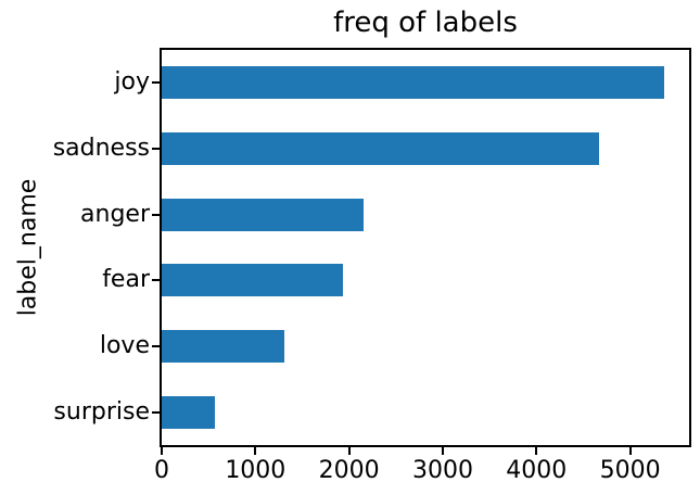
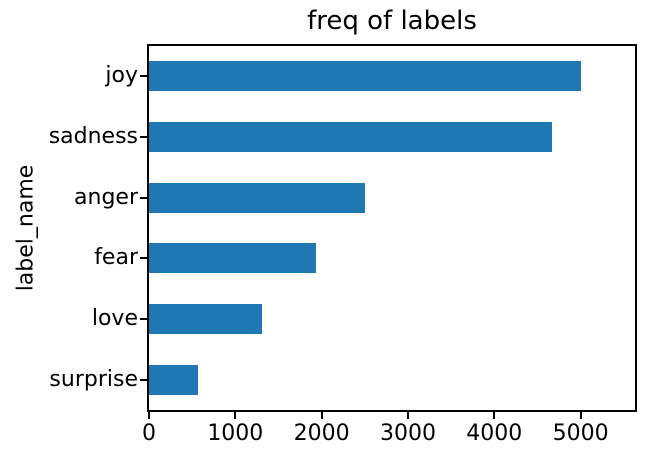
joy: 5400 -> 5000
anger: 2200 -> 2500
